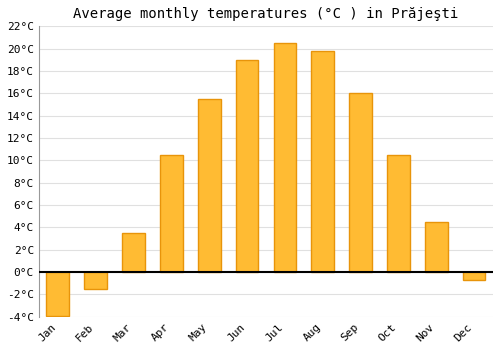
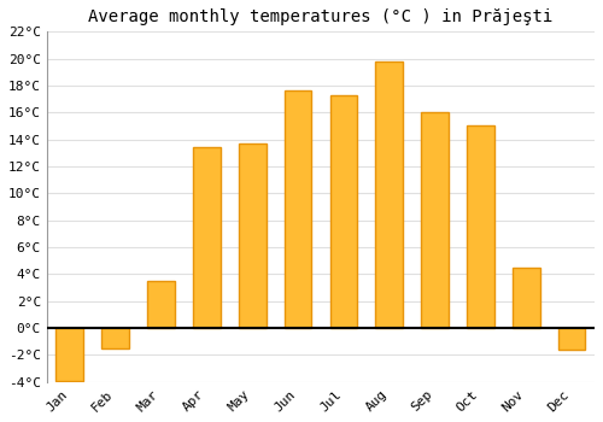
Apr: 10.5°C -> 13.4°C
May: 15.5°C -> 13.7°C
Jun: 19.0°C -> 17.6°C
Jul: 20.5°C -> 17.3°C
Oct: 10.5°C -> 15.0°C
Dec: -0.7°C -> -1.6°C
